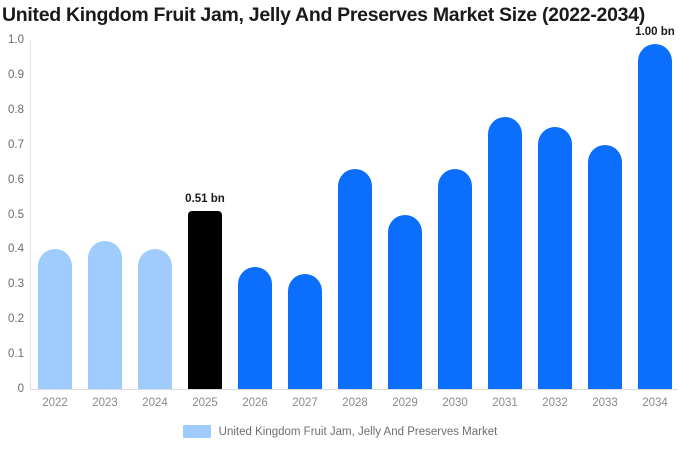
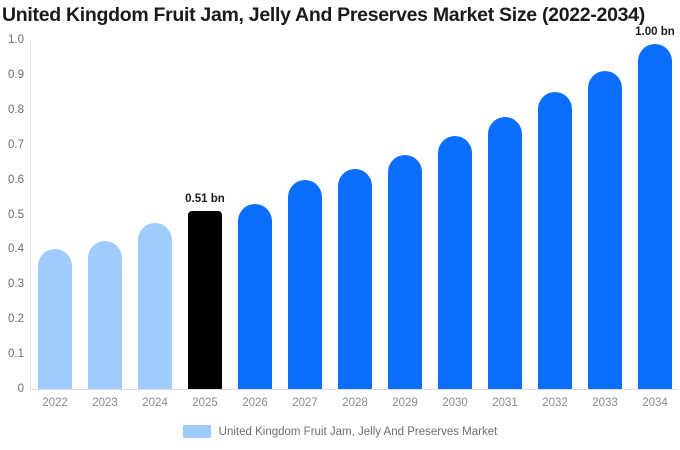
2024: 0.40 -> 0.47
2026: 0.35 -> 0.53
2027: 0.33 -> 0.60
2029: 0.50 -> 0.67
2030: 0.63 -> 0.72
2032: 0.75 -> 0.85
2033: 0.70 -> 0.91
